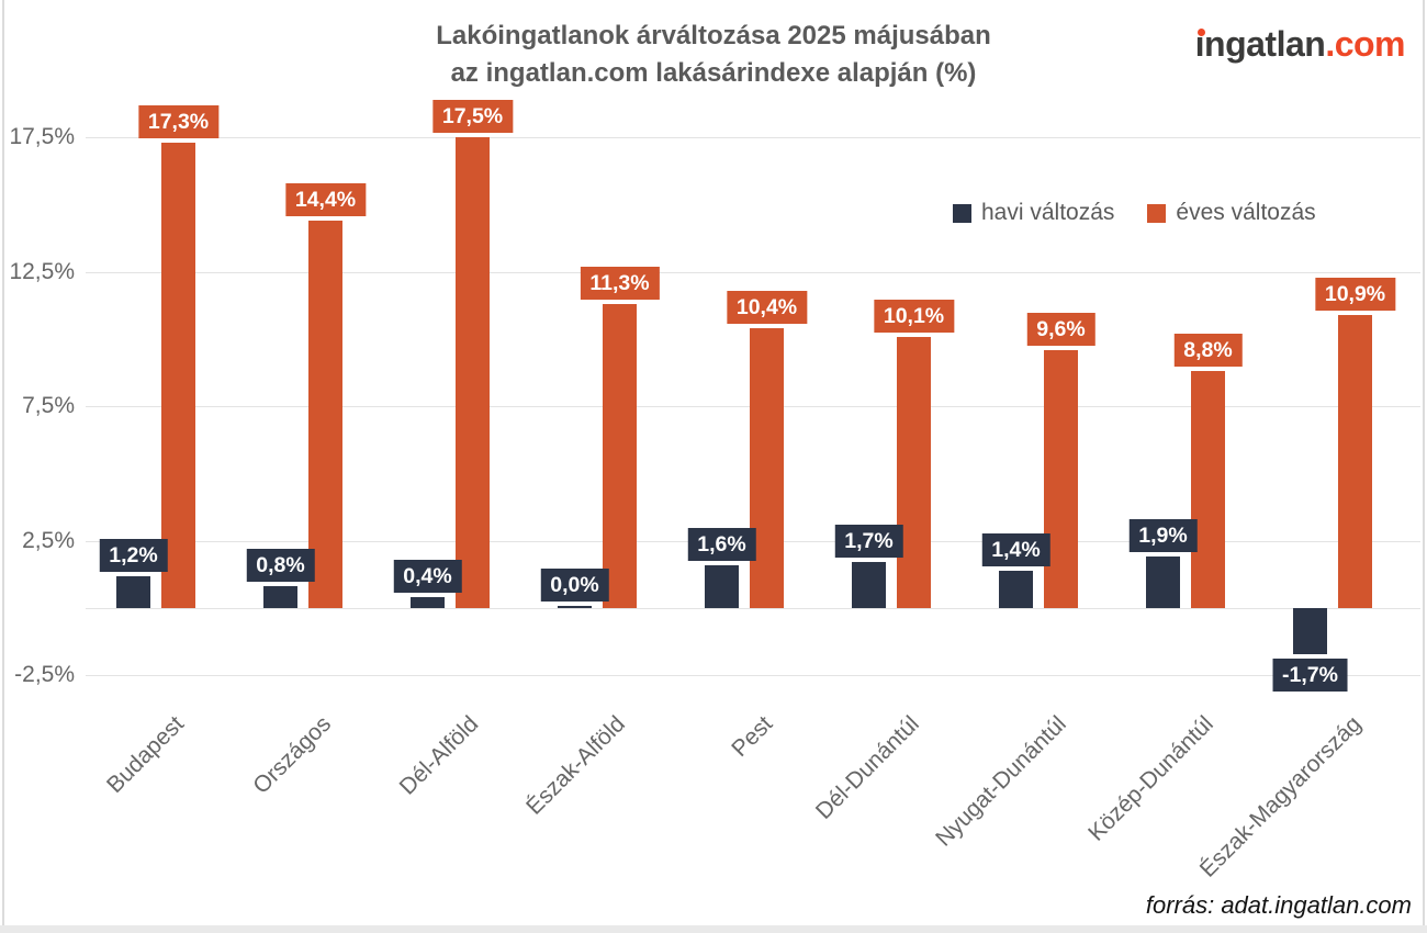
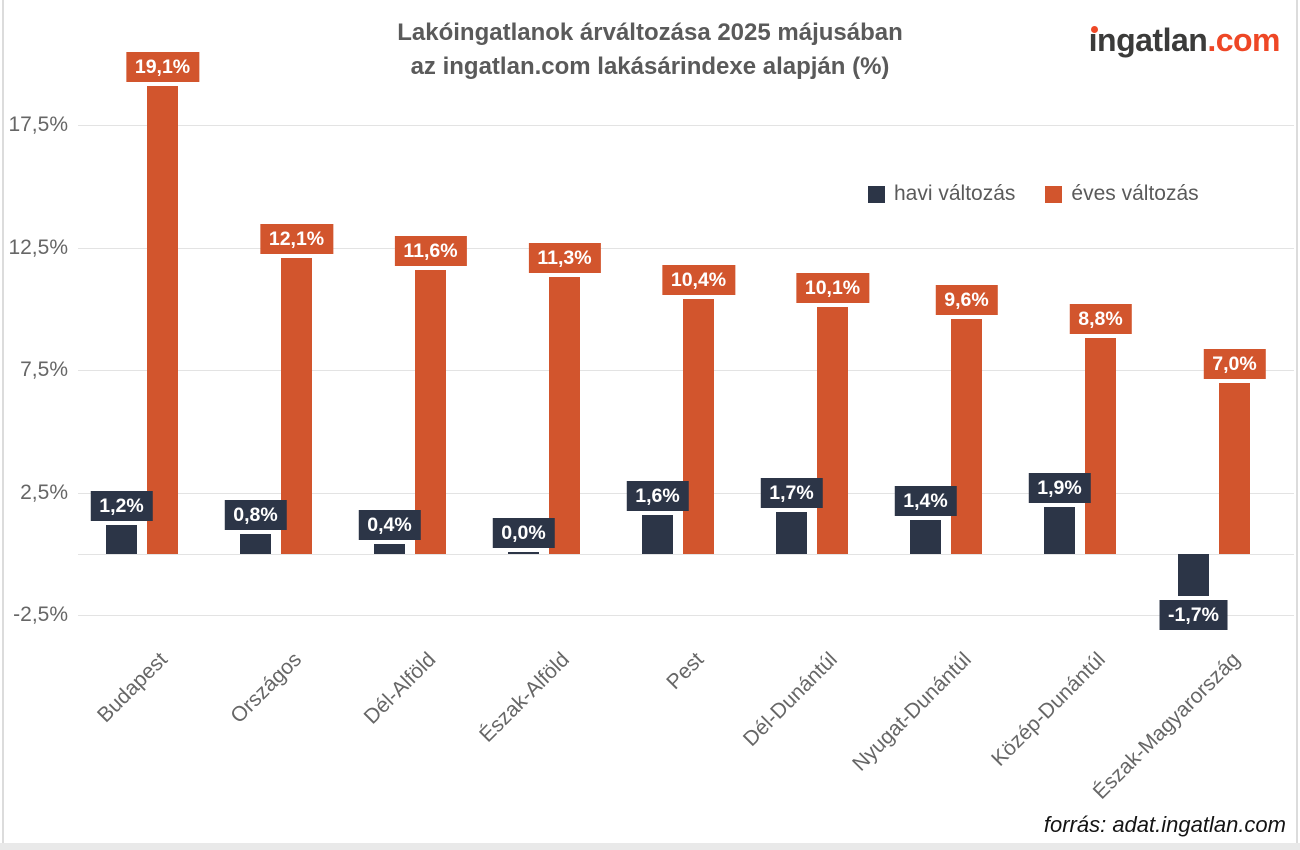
éves változás/Budapest: 17,3% -> 19,1%
éves változás/Országos: 14,4% -> 12,1%
éves változás/Dél-Alföld: 17,5% -> 11,6%
éves változás/Észak-Magyarország: 10,9% -> 7,0%
